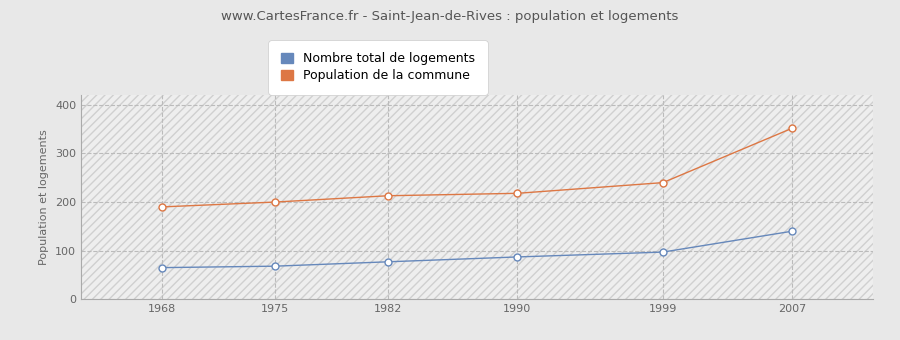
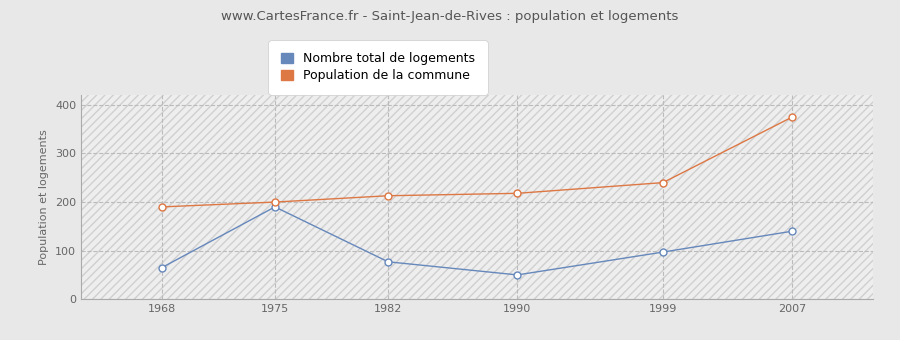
Nombre total de logements/1975: 68 -> 190
Nombre total de logements/1990: 87 -> 50
Population de la commune/2007: 352 -> 375
